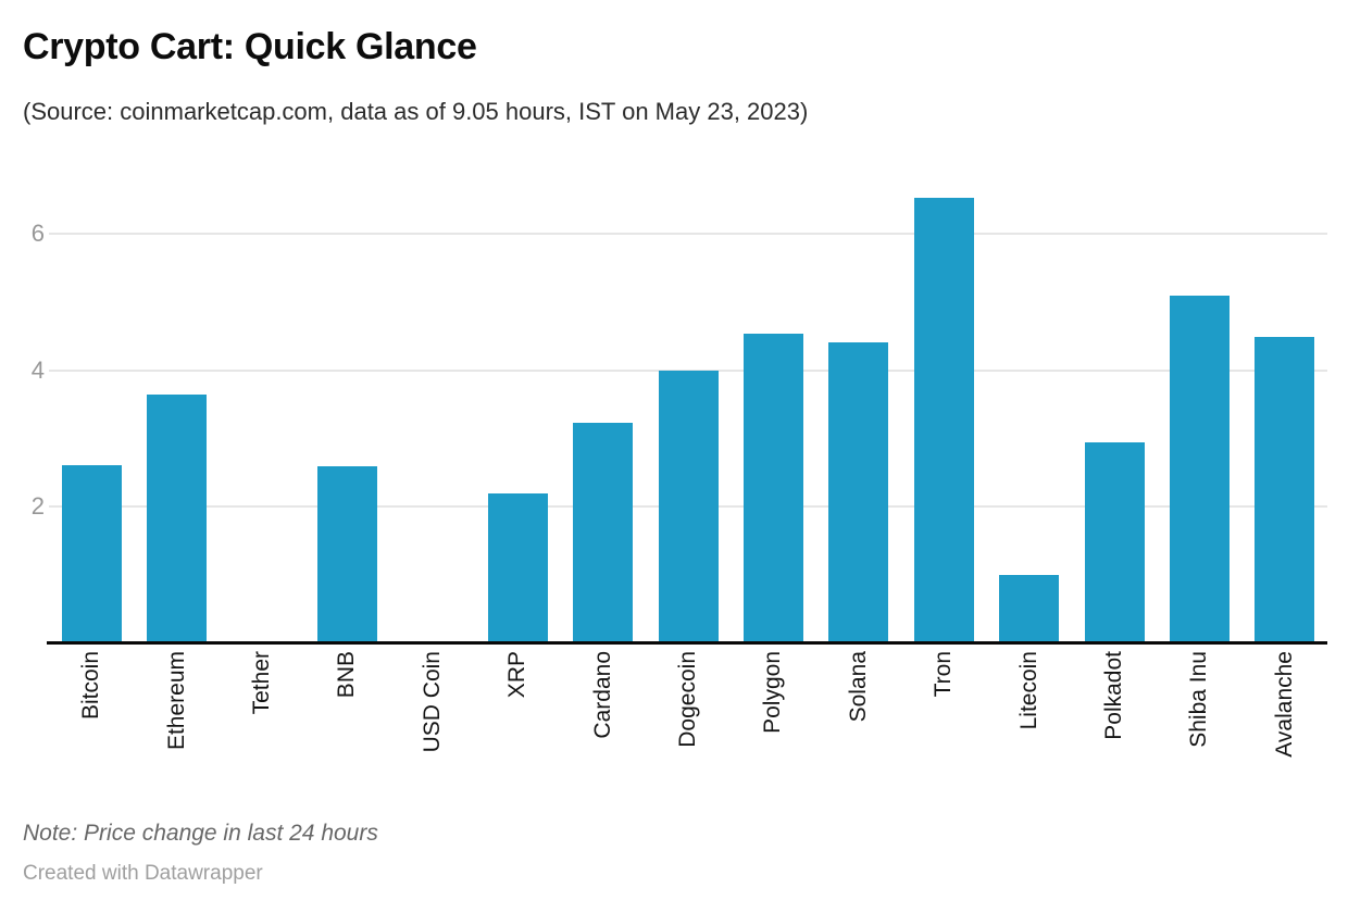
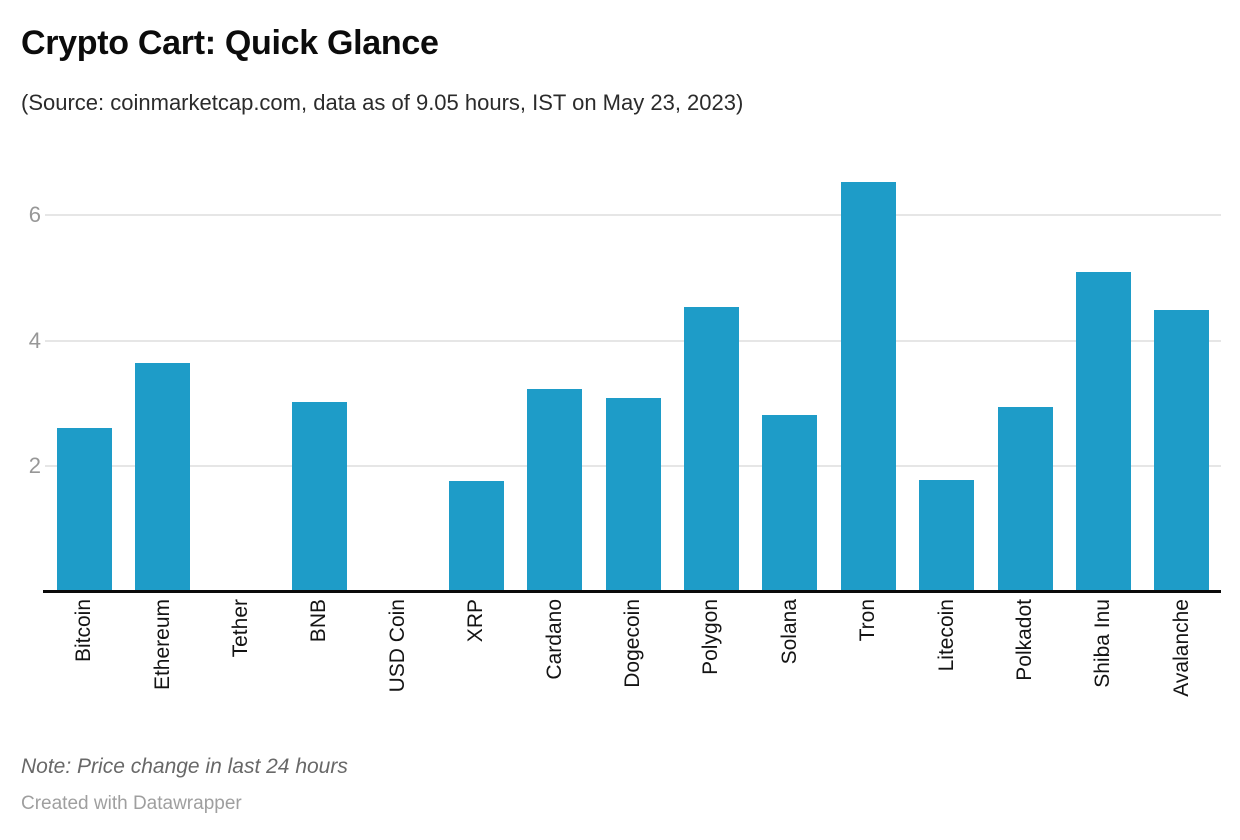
BNB: 2.6 -> 3.0
XRP: 2.2 -> 1.8
Dogecoin: 4.0 -> 3.1
Solana: 4.4 -> 2.8
Litecoin: 1.0 -> 1.8
